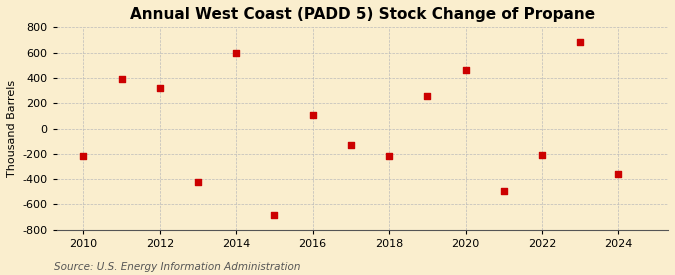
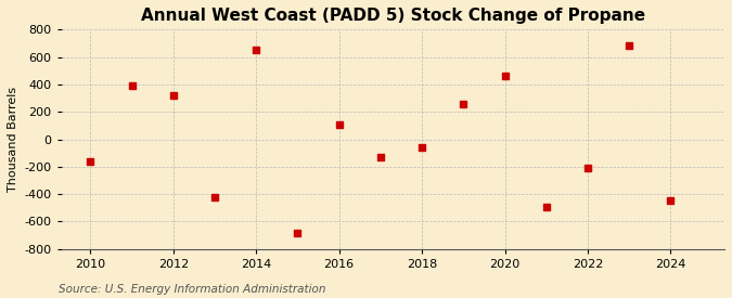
2010: -220 -> -160
2014: 600 -> 650
2018: -220 -> -60
2024: -360 -> -450
